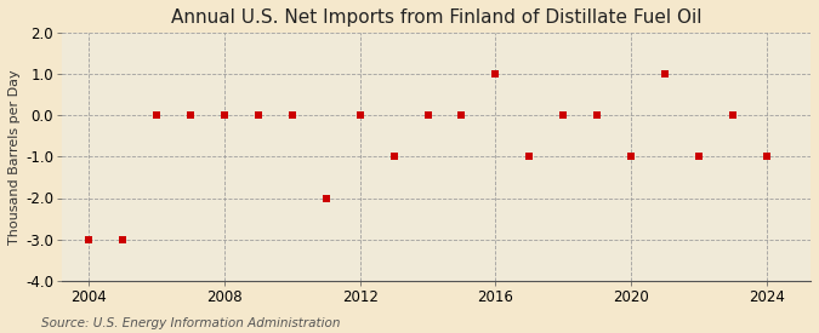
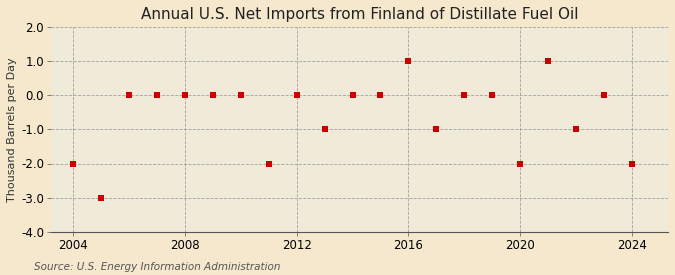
2004: -3 -> -2
2020: -1 -> -2
2024: -1 -> -2
